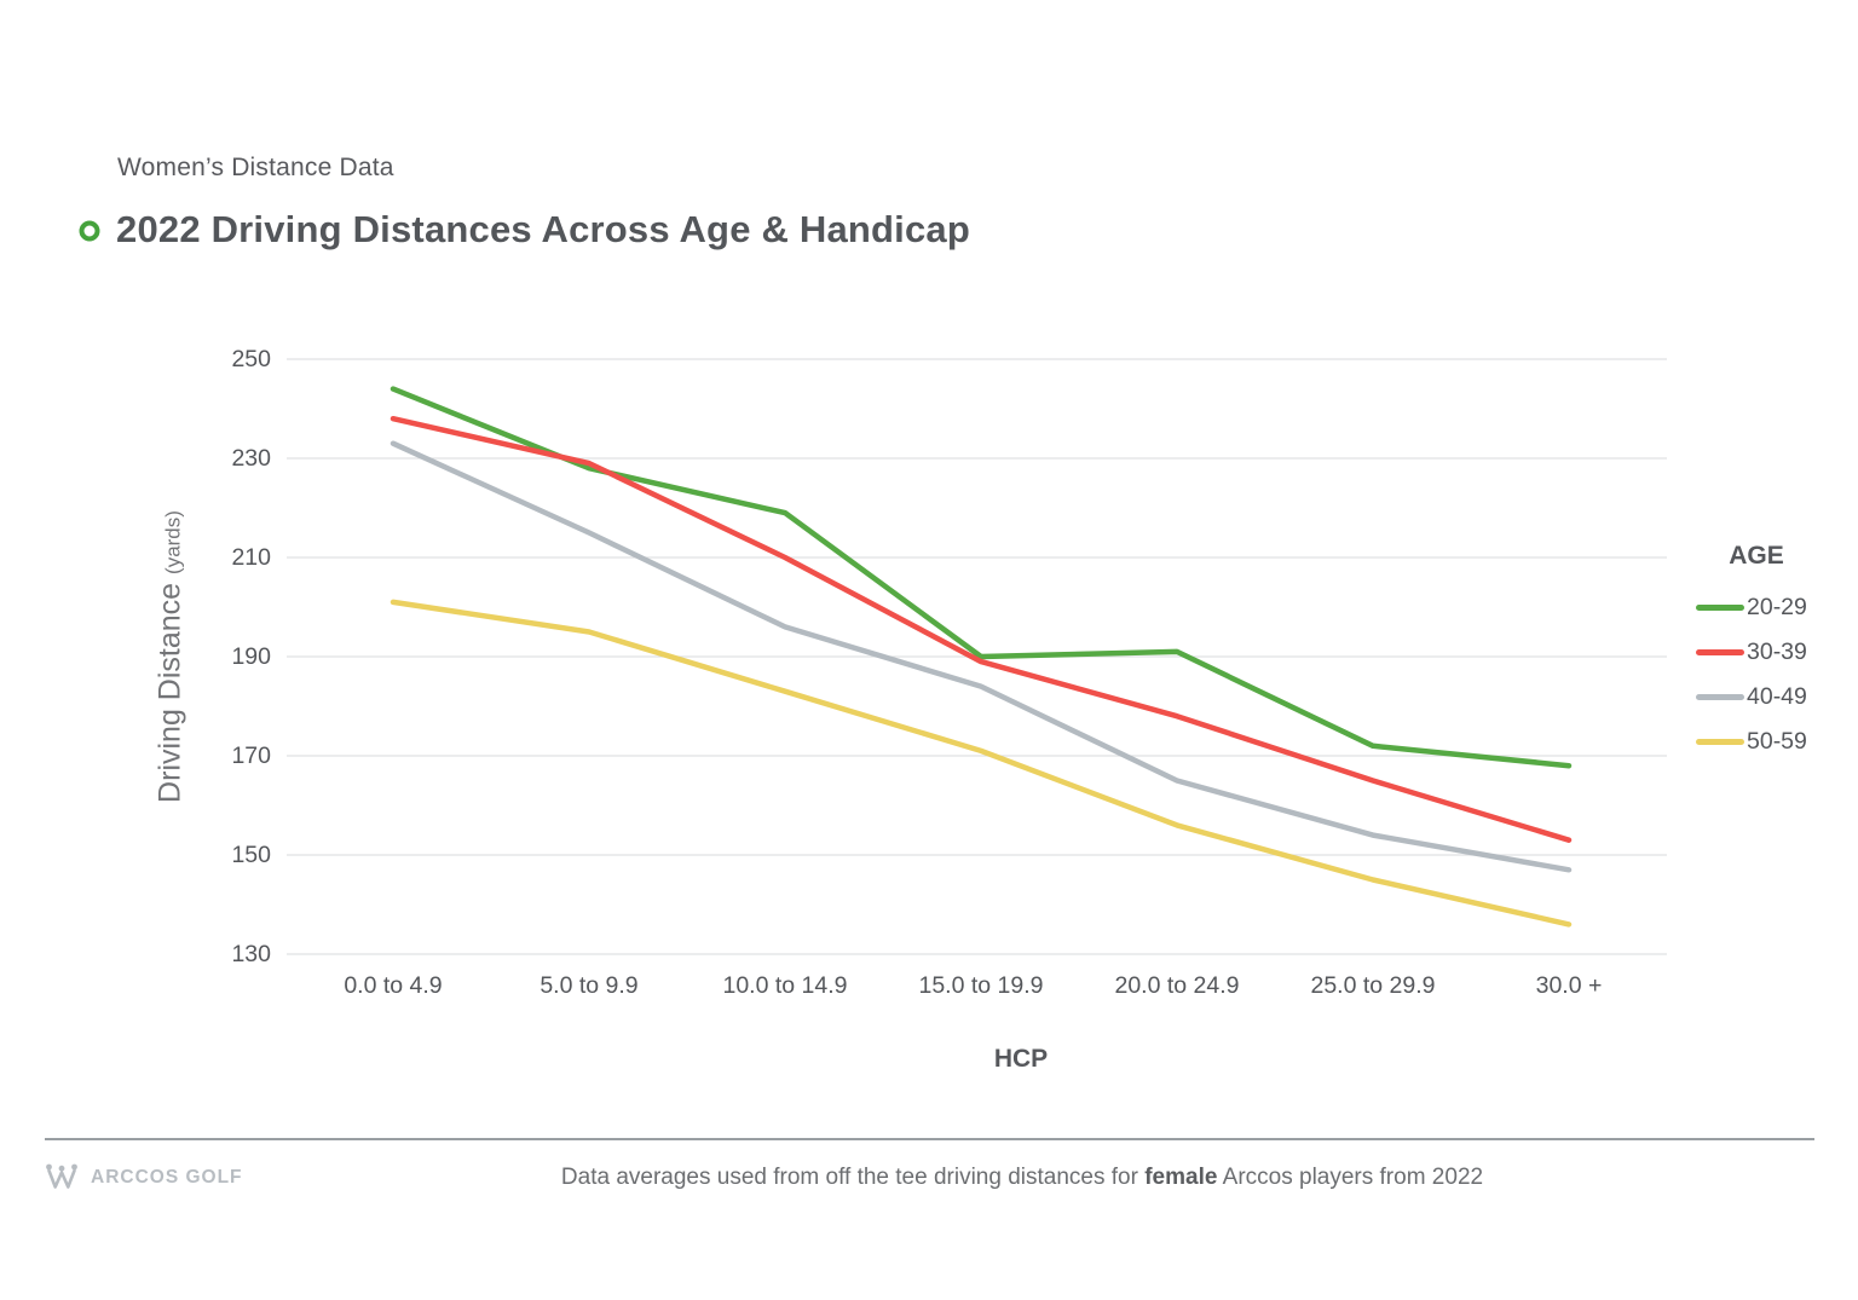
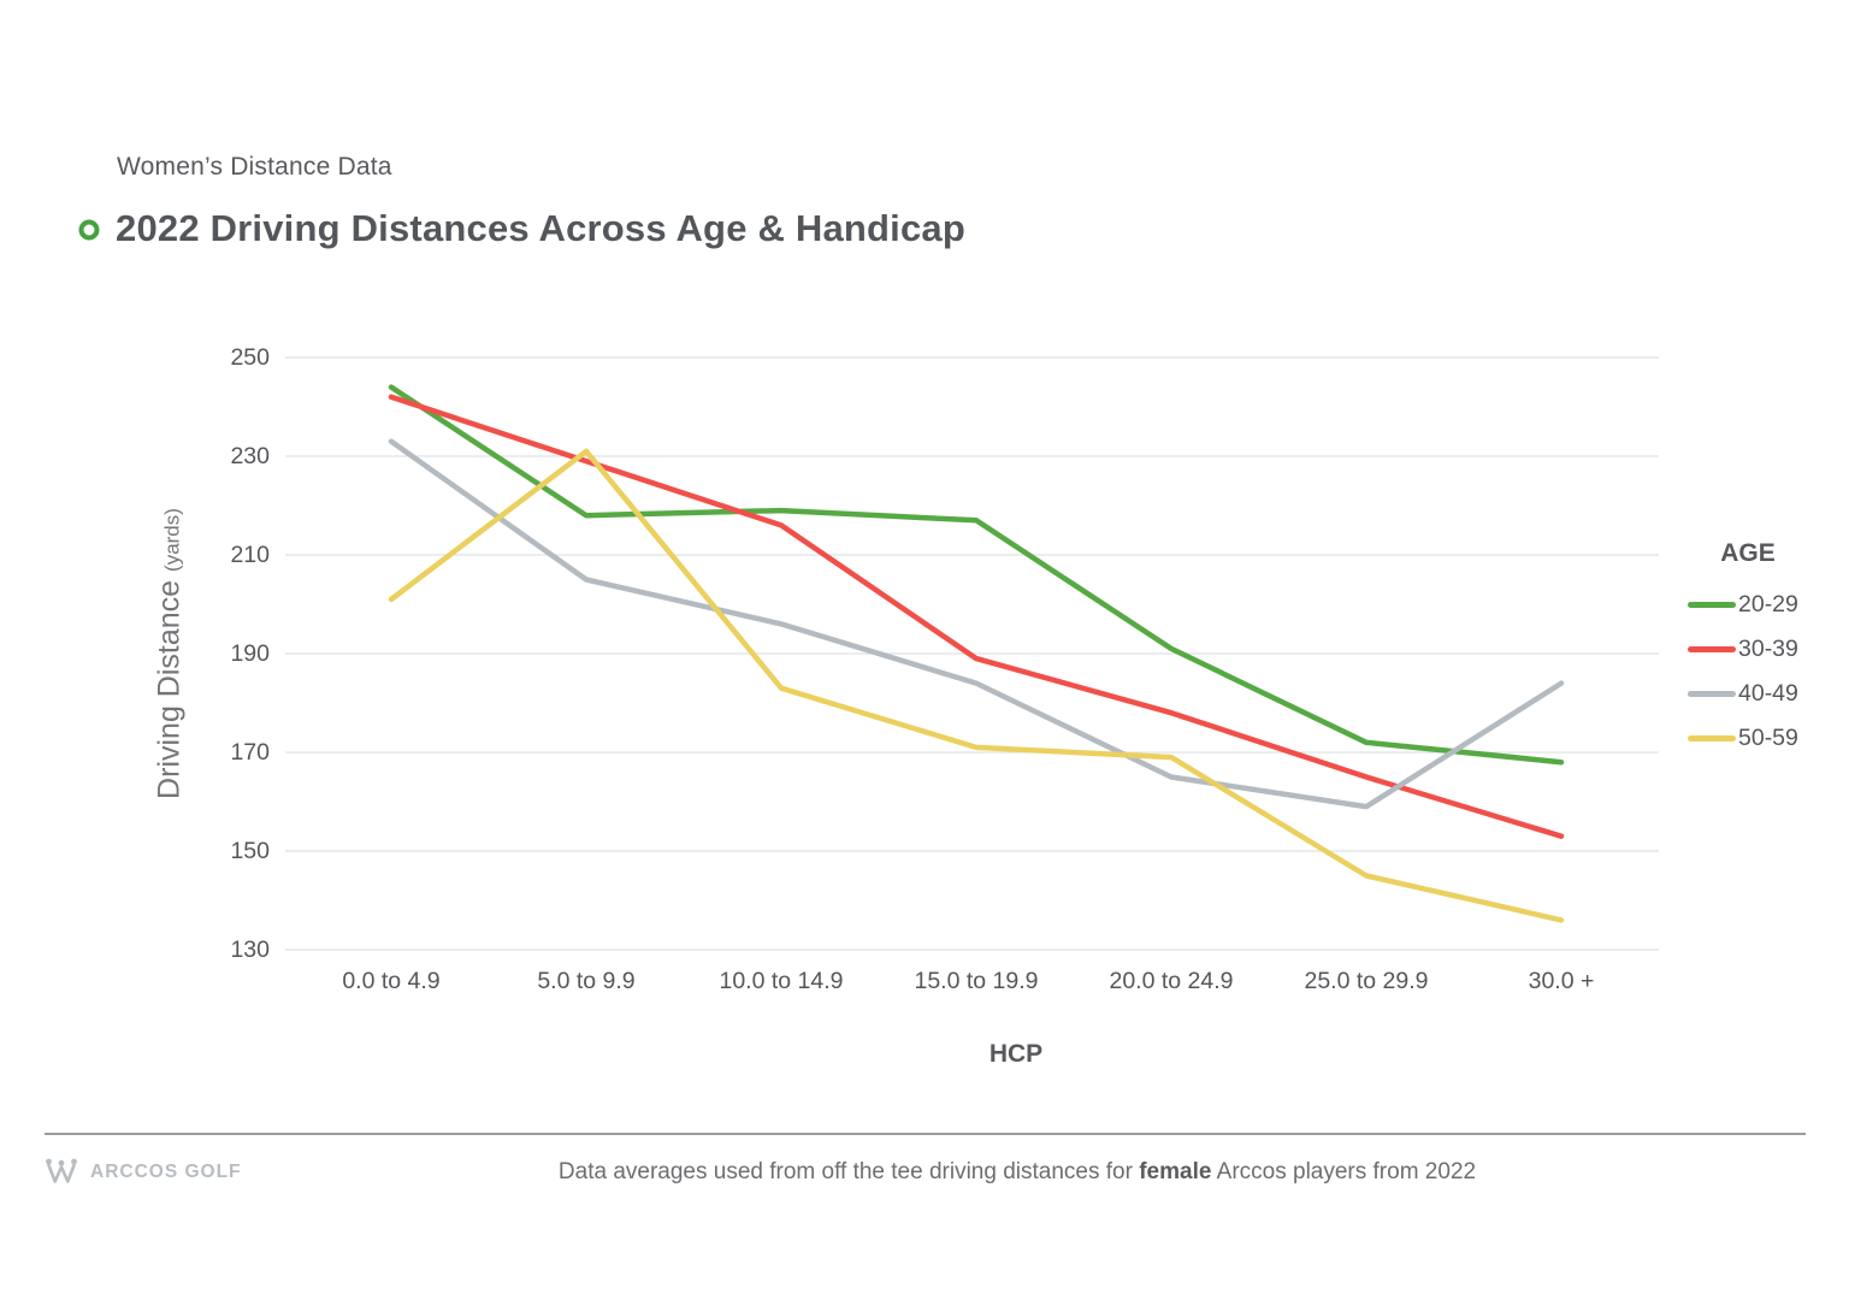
30-39/0.0 to 4.9: 238 -> 242
20-29/5.0 to 9.9: 228 -> 218
40-49/5.0 to 9.9: 215 -> 205
50-59/5.0 to 9.9: 195 -> 231
30-39/10.0 to 14.9: 210 -> 216
20-29/15.0 to 19.9: 190 -> 217
50-59/20.0 to 24.9: 156 -> 169
40-49/25.0 to 29.9: 154 -> 159
40-49/30.0 +: 147 -> 184
